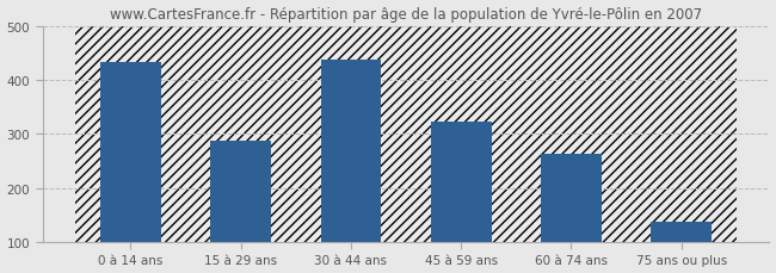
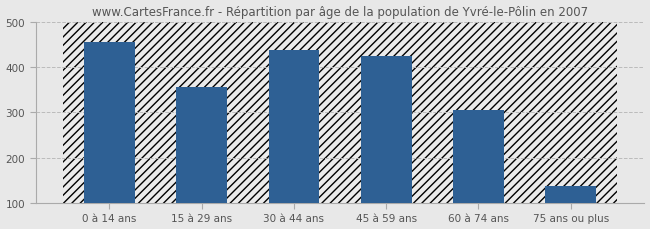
0 à 14 ans: 432 -> 455
15 à 29 ans: 288 -> 355
45 à 59 ans: 323 -> 425
60 à 74 ans: 263 -> 305
